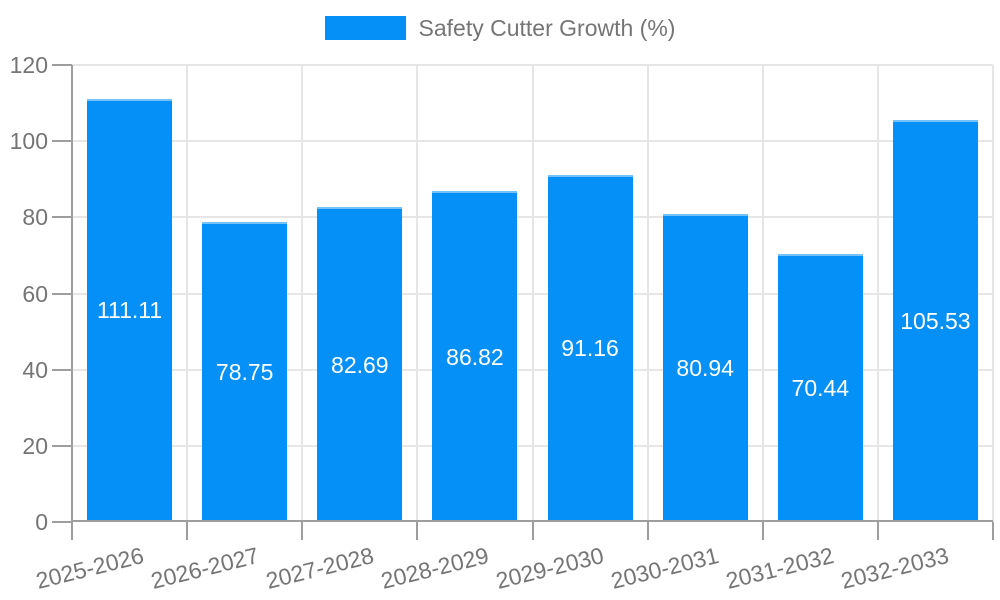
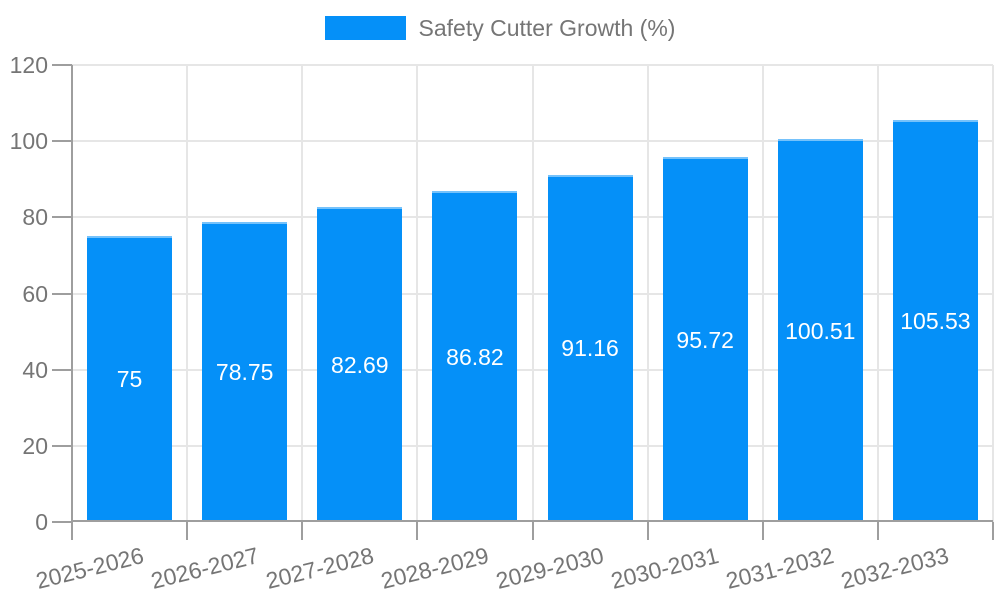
2025-2026: 111.11 -> 75
2030-2031: 80.94 -> 95.72
2031-2032: 70.44 -> 100.51
